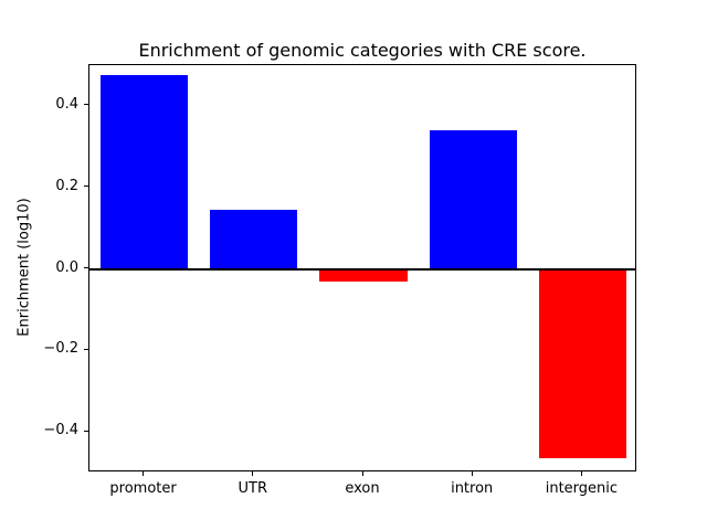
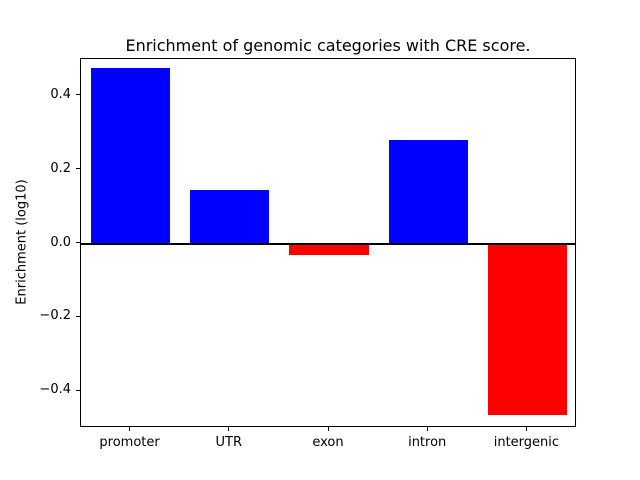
intron: 0.34 -> 0.28
